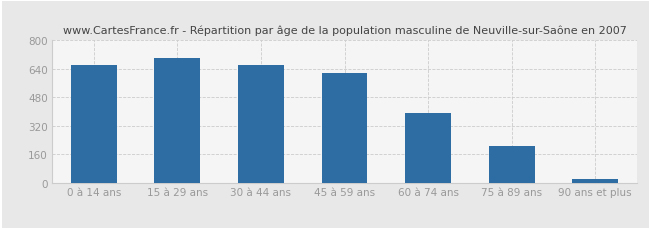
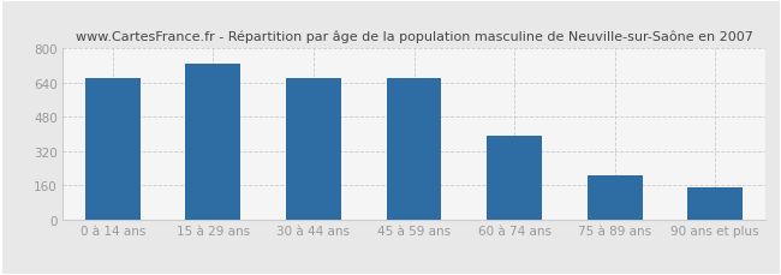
15 à 29 ans: 700 -> 730
45 à 59 ans: 620 -> 660
90 ans et plus: 20 -> 150
